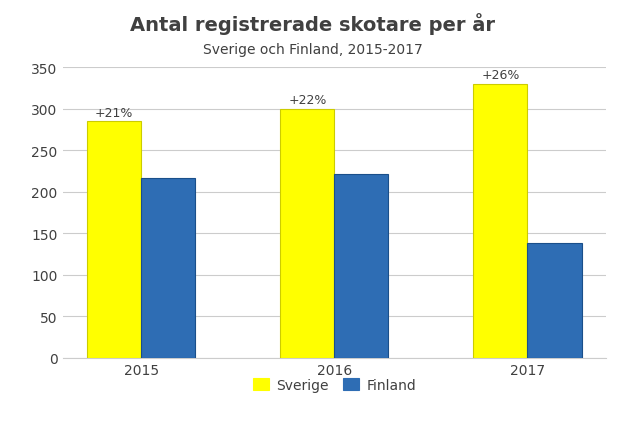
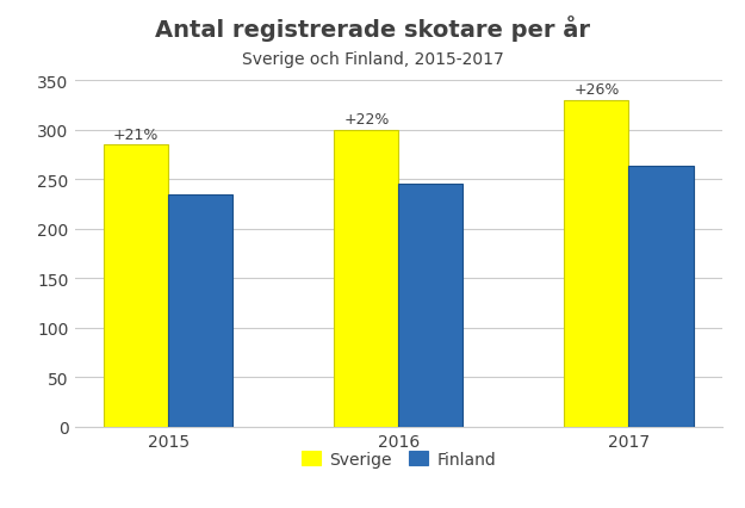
Finland/2015: 216 -> 235
Finland/2016: 222 -> 246
Finland/2017: 138 -> 263
